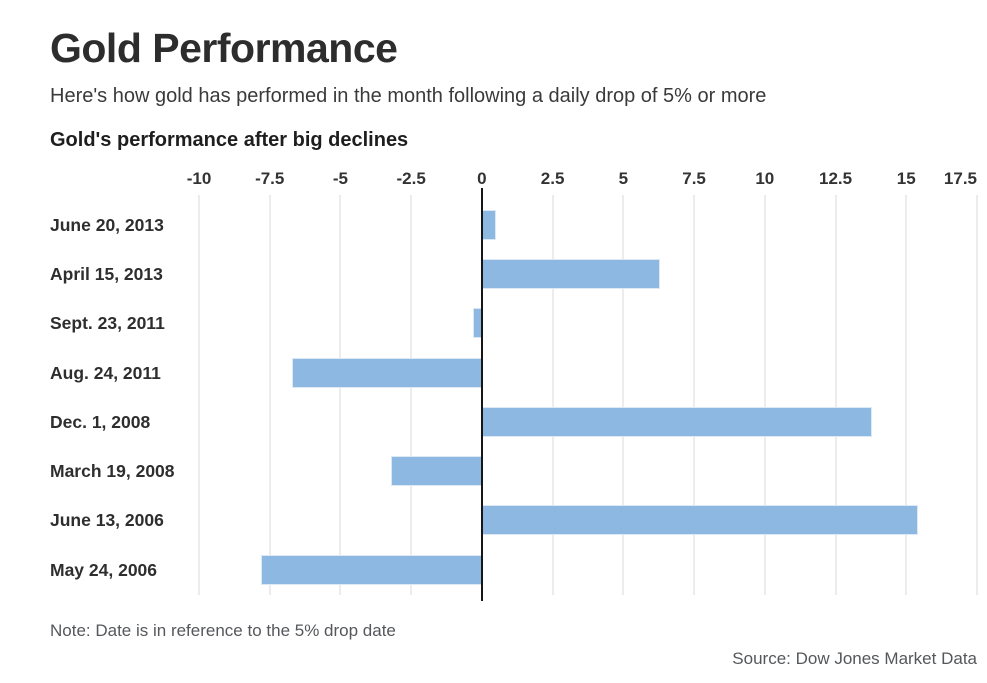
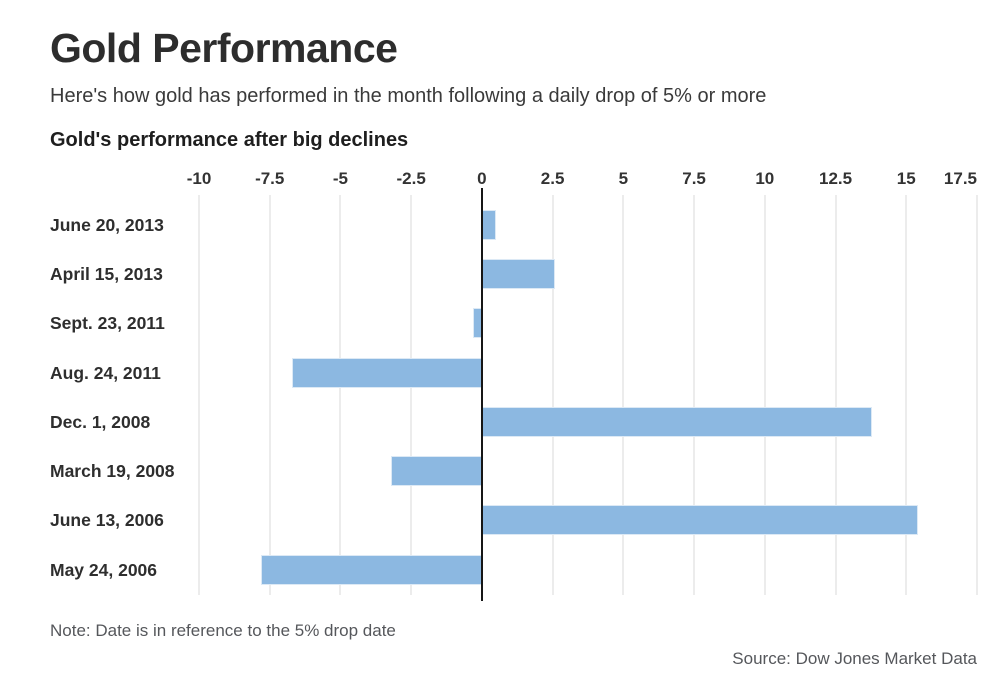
April 15, 2013: 6,3 -> 2,6
